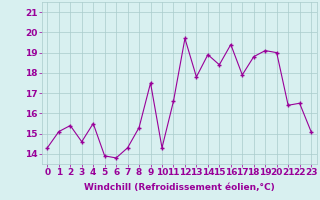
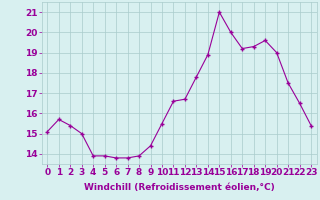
0: 14.3 -> 15.1
1: 15.1 -> 15.7
3: 14.6 -> 15.0
4: 15.5 -> 13.9
7: 14.3 -> 13.8
8: 15.3 -> 13.9
9: 17.5 -> 14.4
10: 14.3 -> 15.5
12: 19.7 -> 16.7
15: 18.4 -> 21.0
16: 19.4 -> 20.0
17: 17.9 -> 19.2
18: 18.8 -> 19.3
19: 19.1 -> 19.6
21: 16.4 -> 17.5
23: 15.1 -> 15.4
